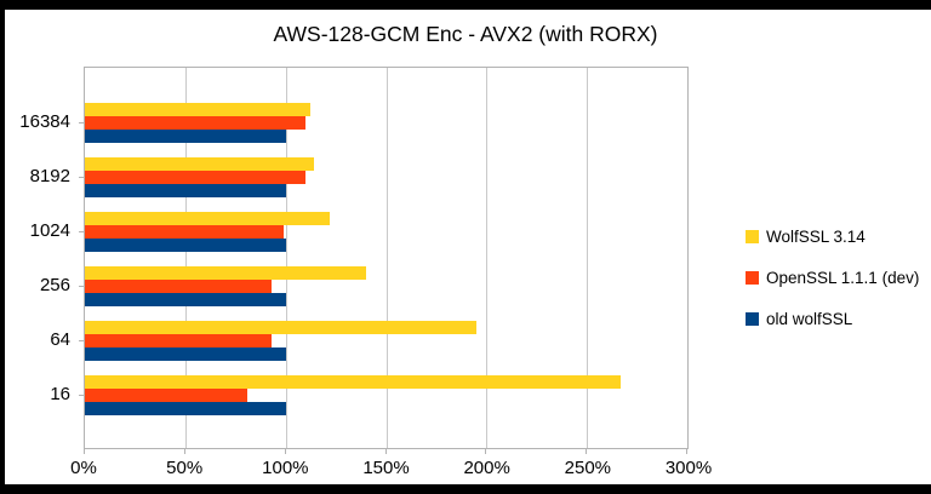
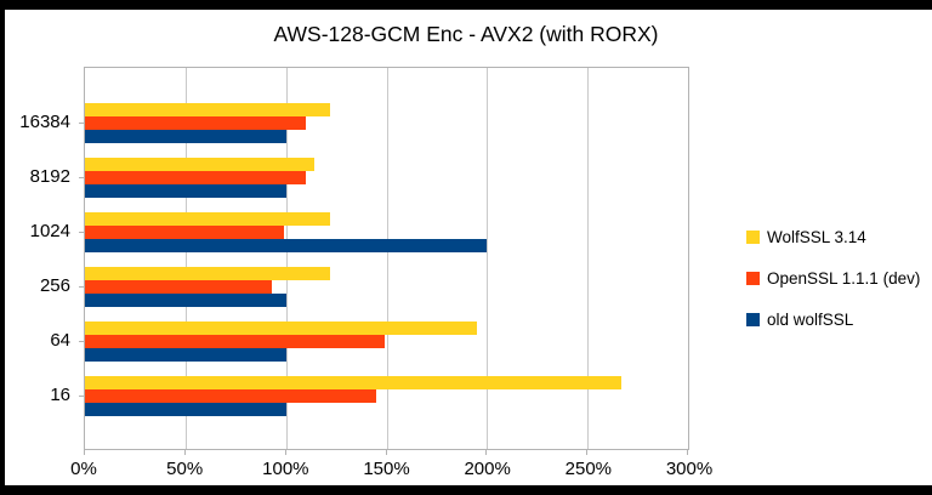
WolfSSL 3.14/16384: 112% -> 122%
old wolfSSL/1024: 100% -> 200%
WolfSSL 3.14/256: 140% -> 122%
OpenSSL 1.1.1 (dev)/64: 93% -> 149%
OpenSSL 1.1.1 (dev)/16: 81% -> 145%
